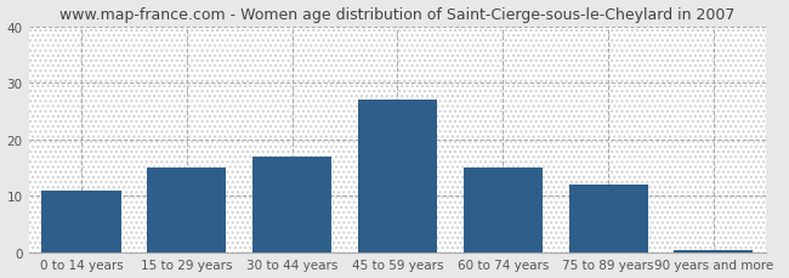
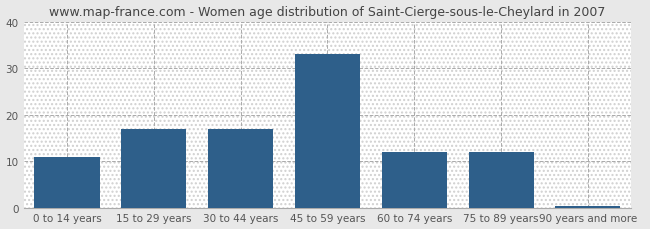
15 to 29 years: 15.0 -> 17.0
45 to 59 years: 27.0 -> 33.0
60 to 74 years: 15.0 -> 12.0
